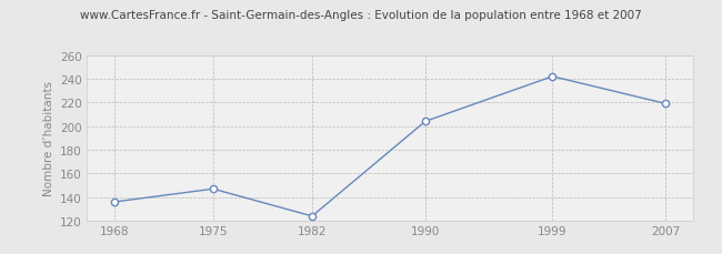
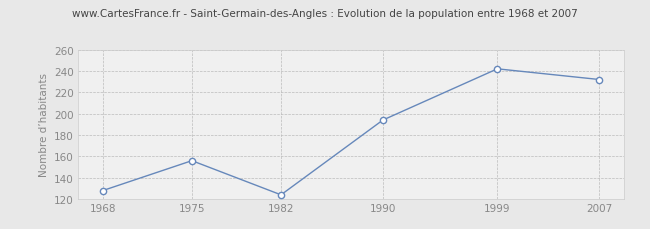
1968: 136 -> 128
1975: 147 -> 156
1990: 204 -> 194
2007: 219 -> 232
